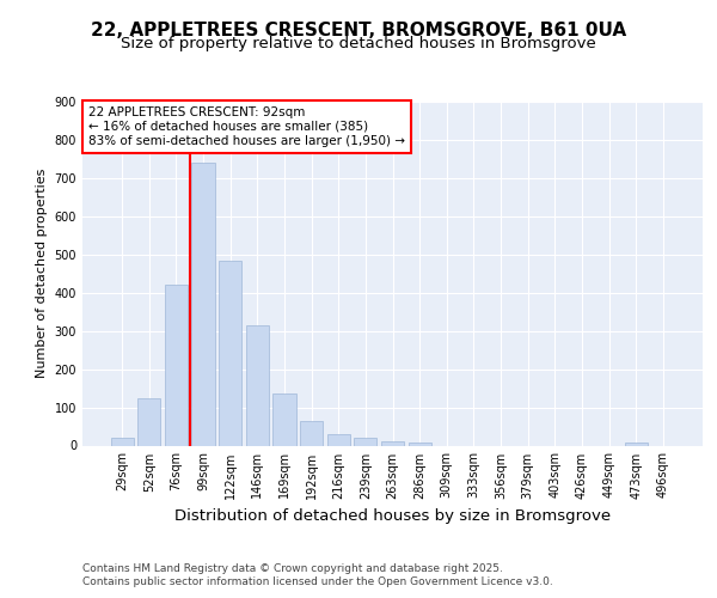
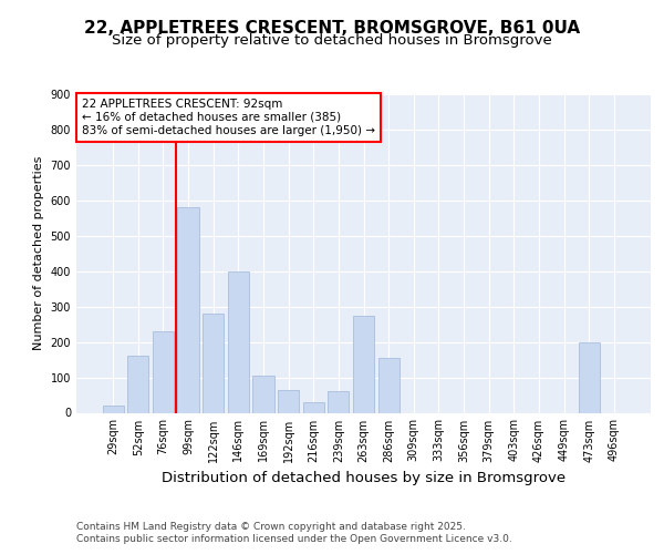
52sqm: 125 -> 160
76sqm: 420 -> 230
99sqm: 740 -> 580
122sqm: 485 -> 280
146sqm: 315 -> 400
169sqm: 135 -> 105
239sqm: 20 -> 60
263sqm: 10 -> 275
286sqm: 7 -> 155
473sqm: 8 -> 200
